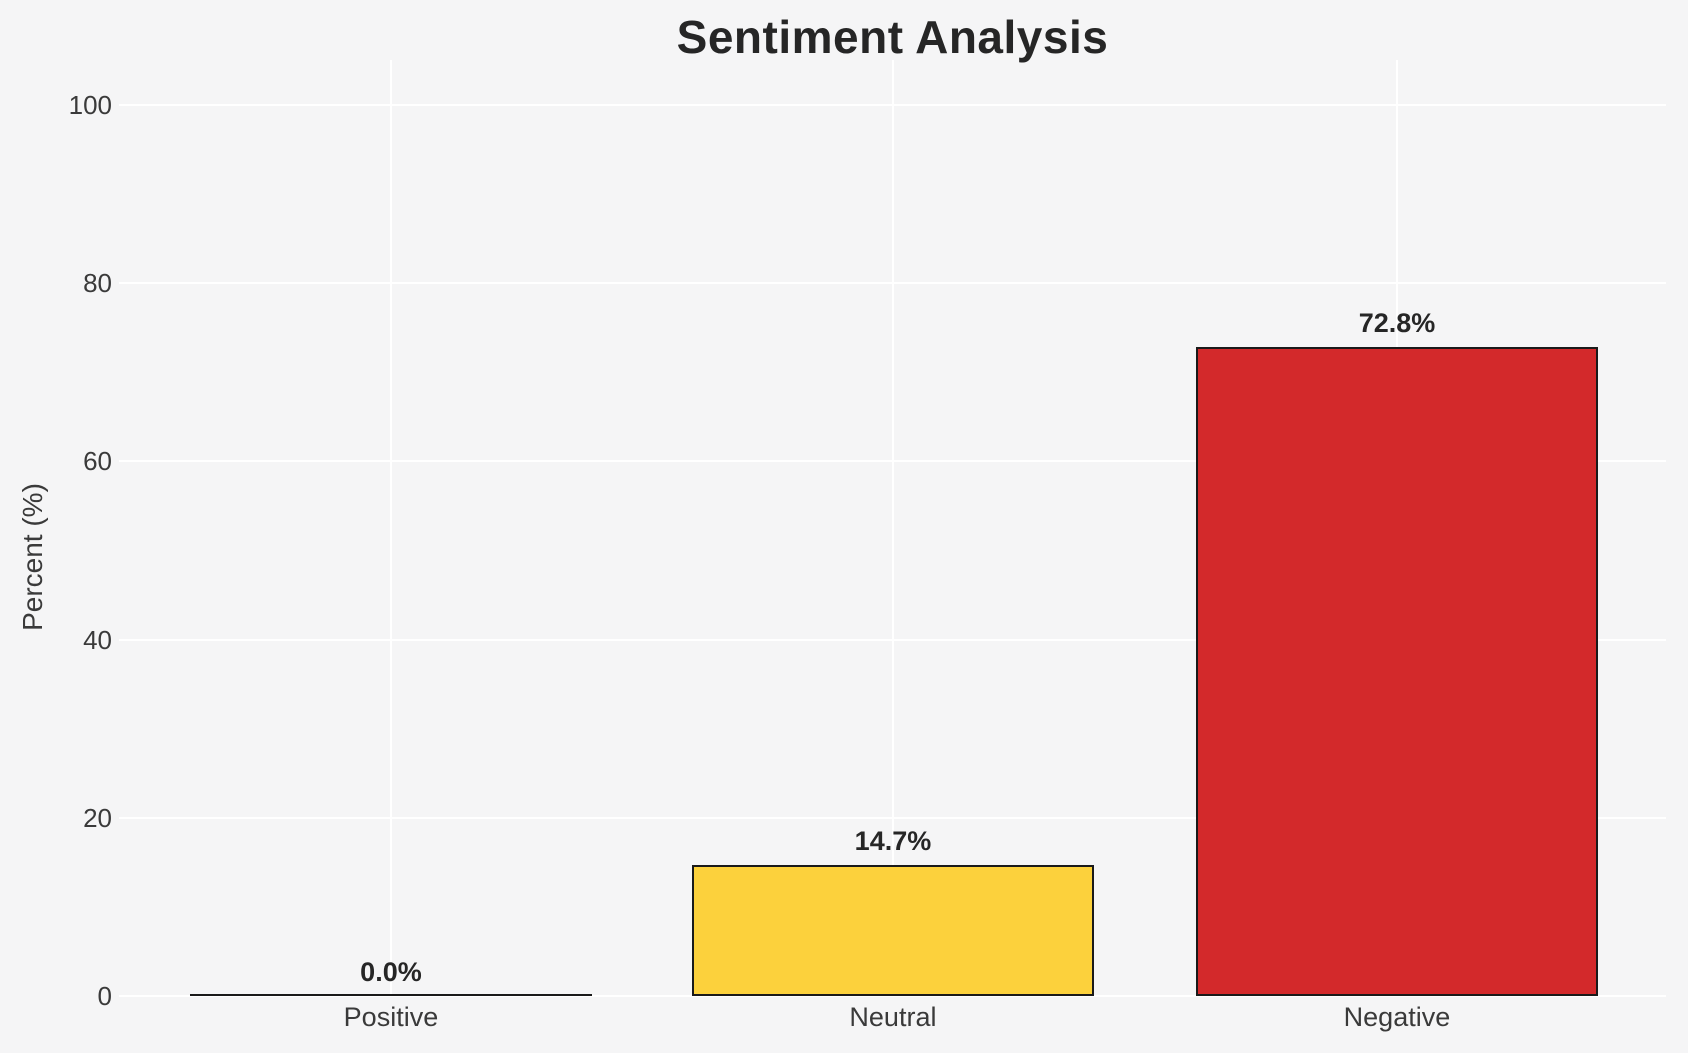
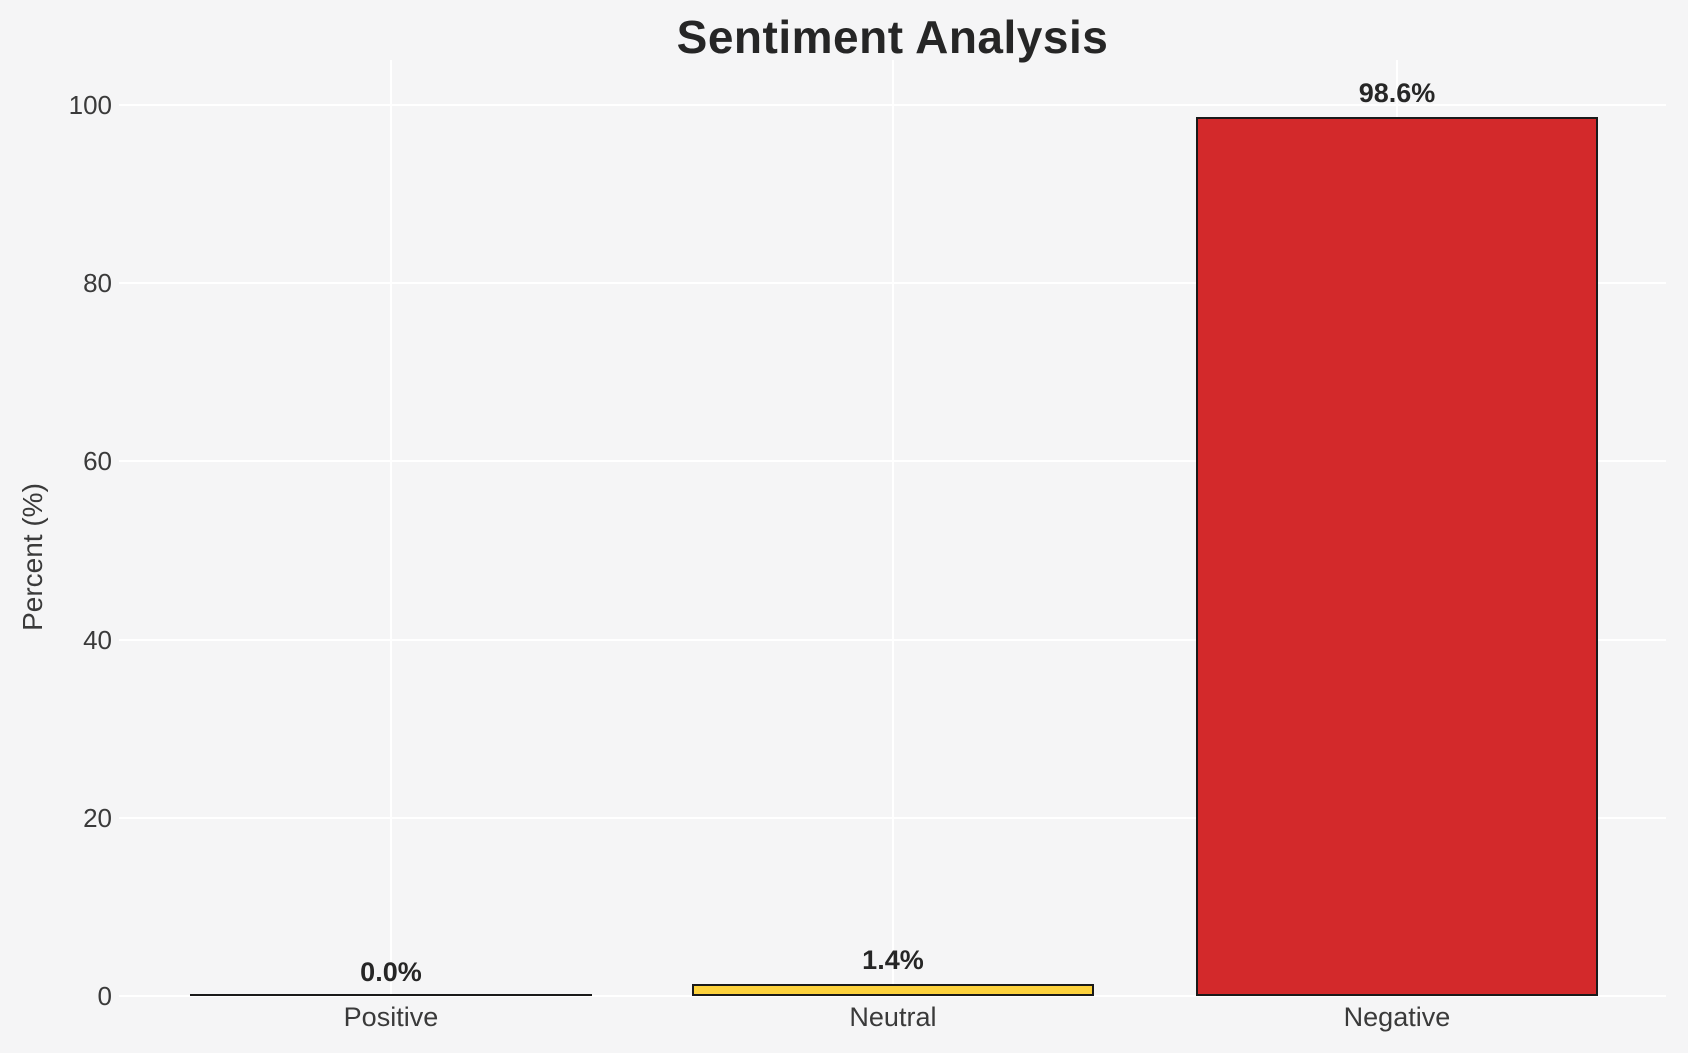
Neutral: 14.7% -> 1.4%
Negative: 72.8% -> 98.6%
